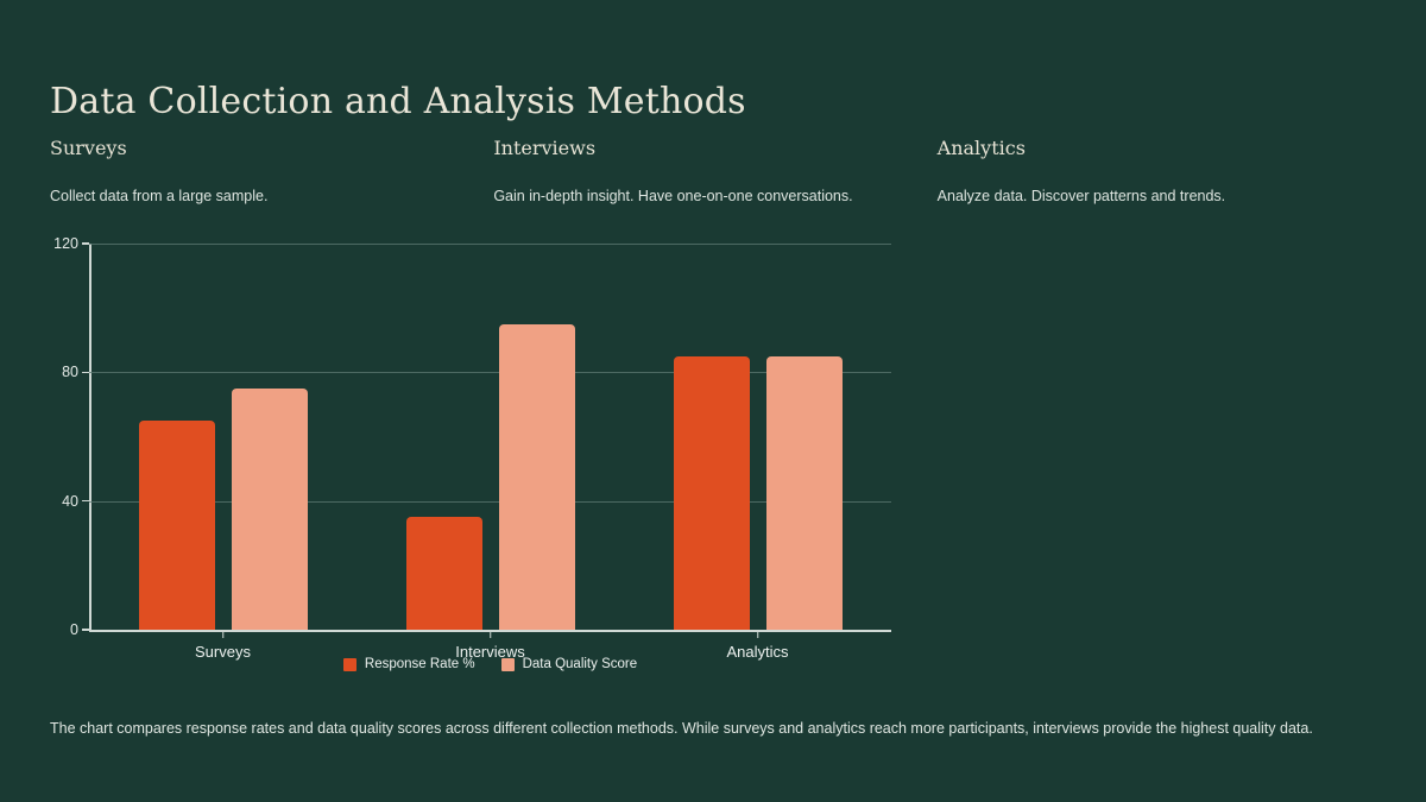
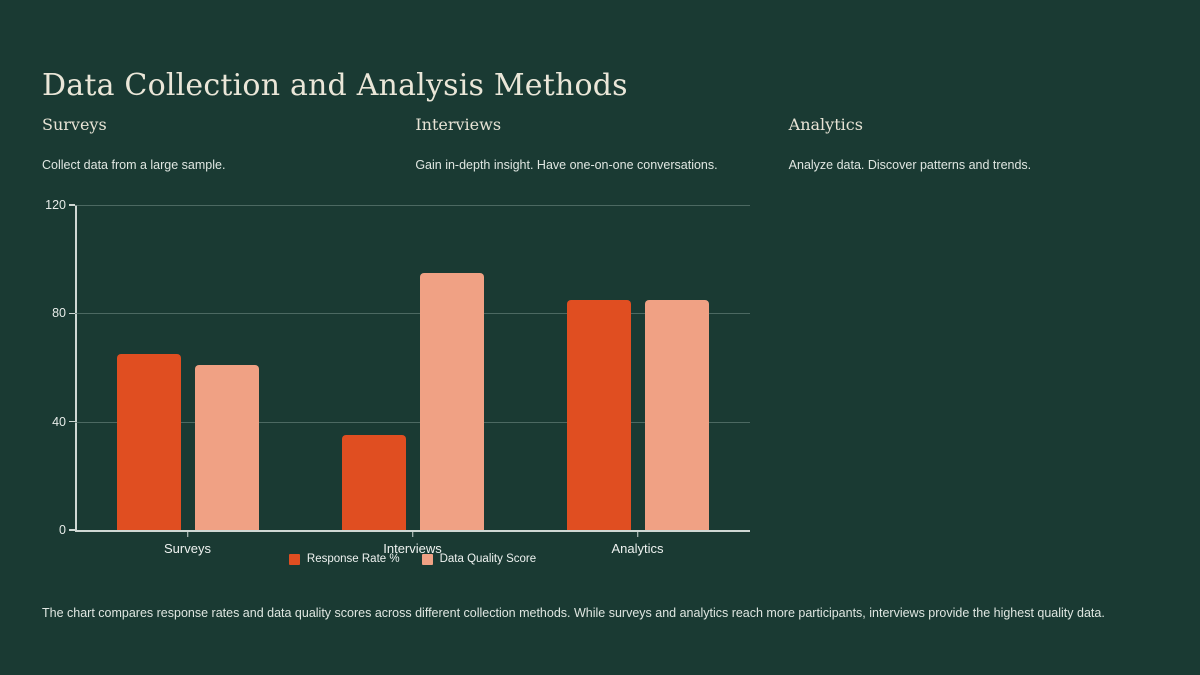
Data Quality Score/Surveys: 75 -> 61
